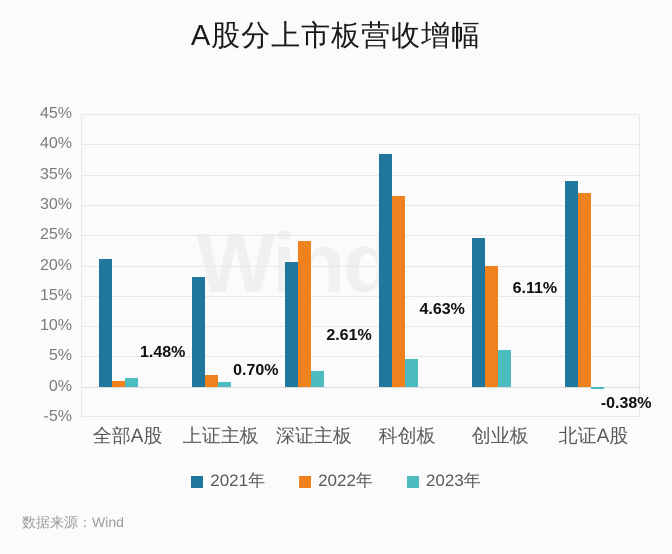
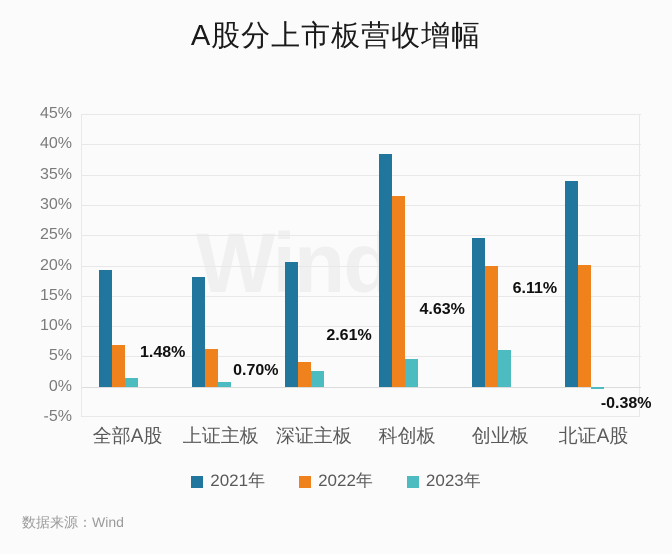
2021年/全部A股: 21% -> 19%
2022年/全部A股: 1% -> 7%
2022年/上证主板: 2% -> 6%
2022年/深证主板: 24% -> 4%
2022年/北证A股: 32% -> 20%
